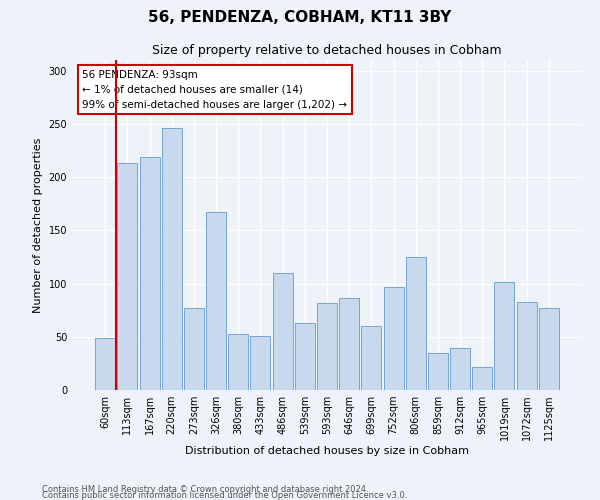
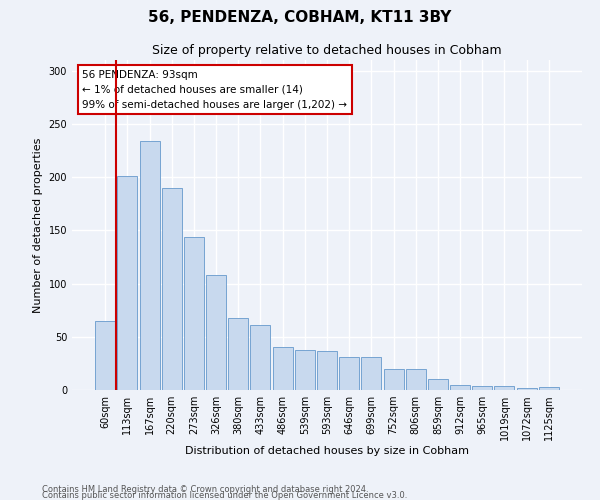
60sqm: 49 -> 65
113sqm: 213 -> 201
167sqm: 219 -> 234
220sqm: 246 -> 190
273sqm: 77 -> 144
326sqm: 167 -> 108
380sqm: 53 -> 68
433sqm: 51 -> 61
486sqm: 110 -> 40
539sqm: 63 -> 38
593sqm: 82 -> 37
646sqm: 86 -> 31
699sqm: 60 -> 31
752sqm: 97 -> 20
806sqm: 125 -> 20
859sqm: 35 -> 10
912sqm: 39 -> 5
965sqm: 22 -> 4
1019sqm: 101 -> 4
1072sqm: 83 -> 2
1125sqm: 77 -> 3
